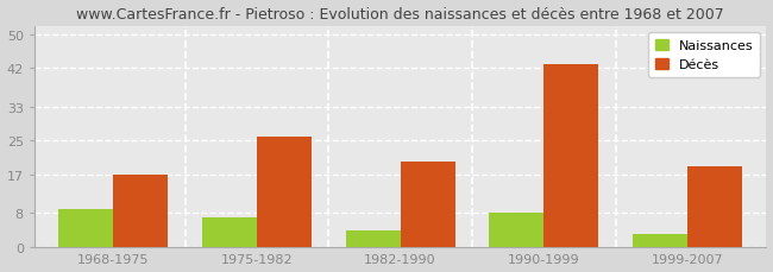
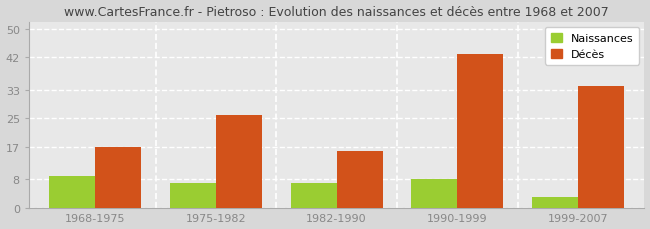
Naissances/1982-1990: 4 -> 7
Décès/1982-1990: 20 -> 16
Décès/1999-2007: 19 -> 34
